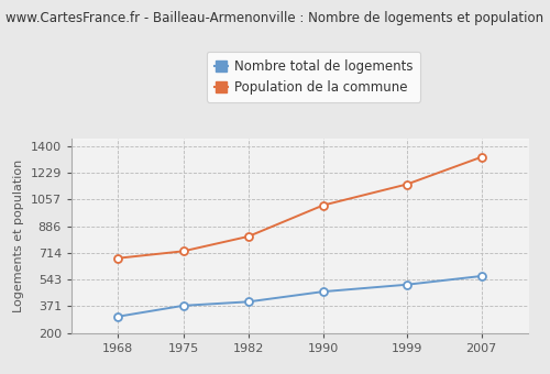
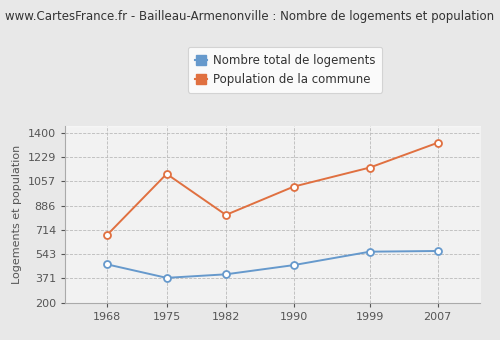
Nombre total de logements/1968: 300 -> 470
Population de la commune/1975: 720 -> 1110
Nombre total de logements/1999: 510 -> 560
